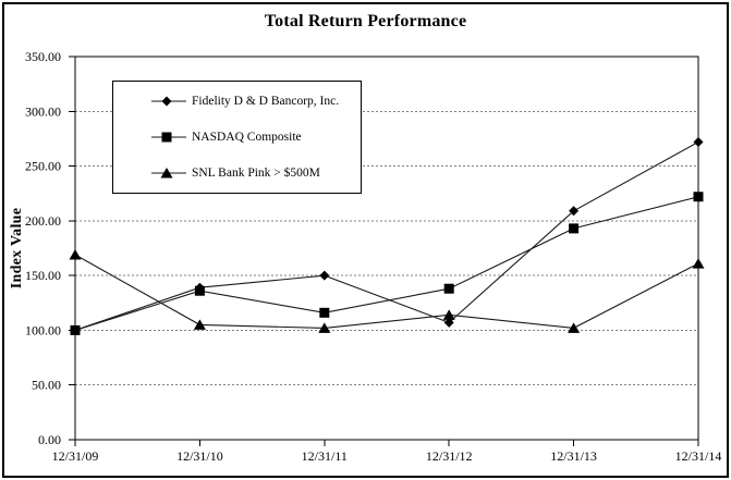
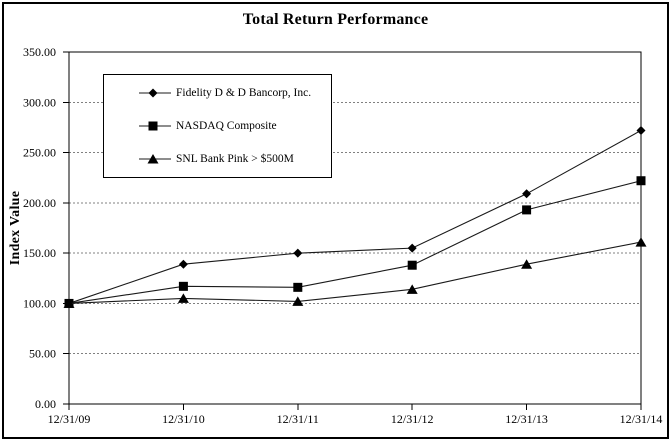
SNL Bank Pink > $500M/12/31/09: 169 -> 100
NASDAQ Composite/12/31/10: 136 -> 117
Fidelity D & D Bancorp, Inc./12/31/12: 107 -> 155
SNL Bank Pink > $500M/12/31/13: 102 -> 139
